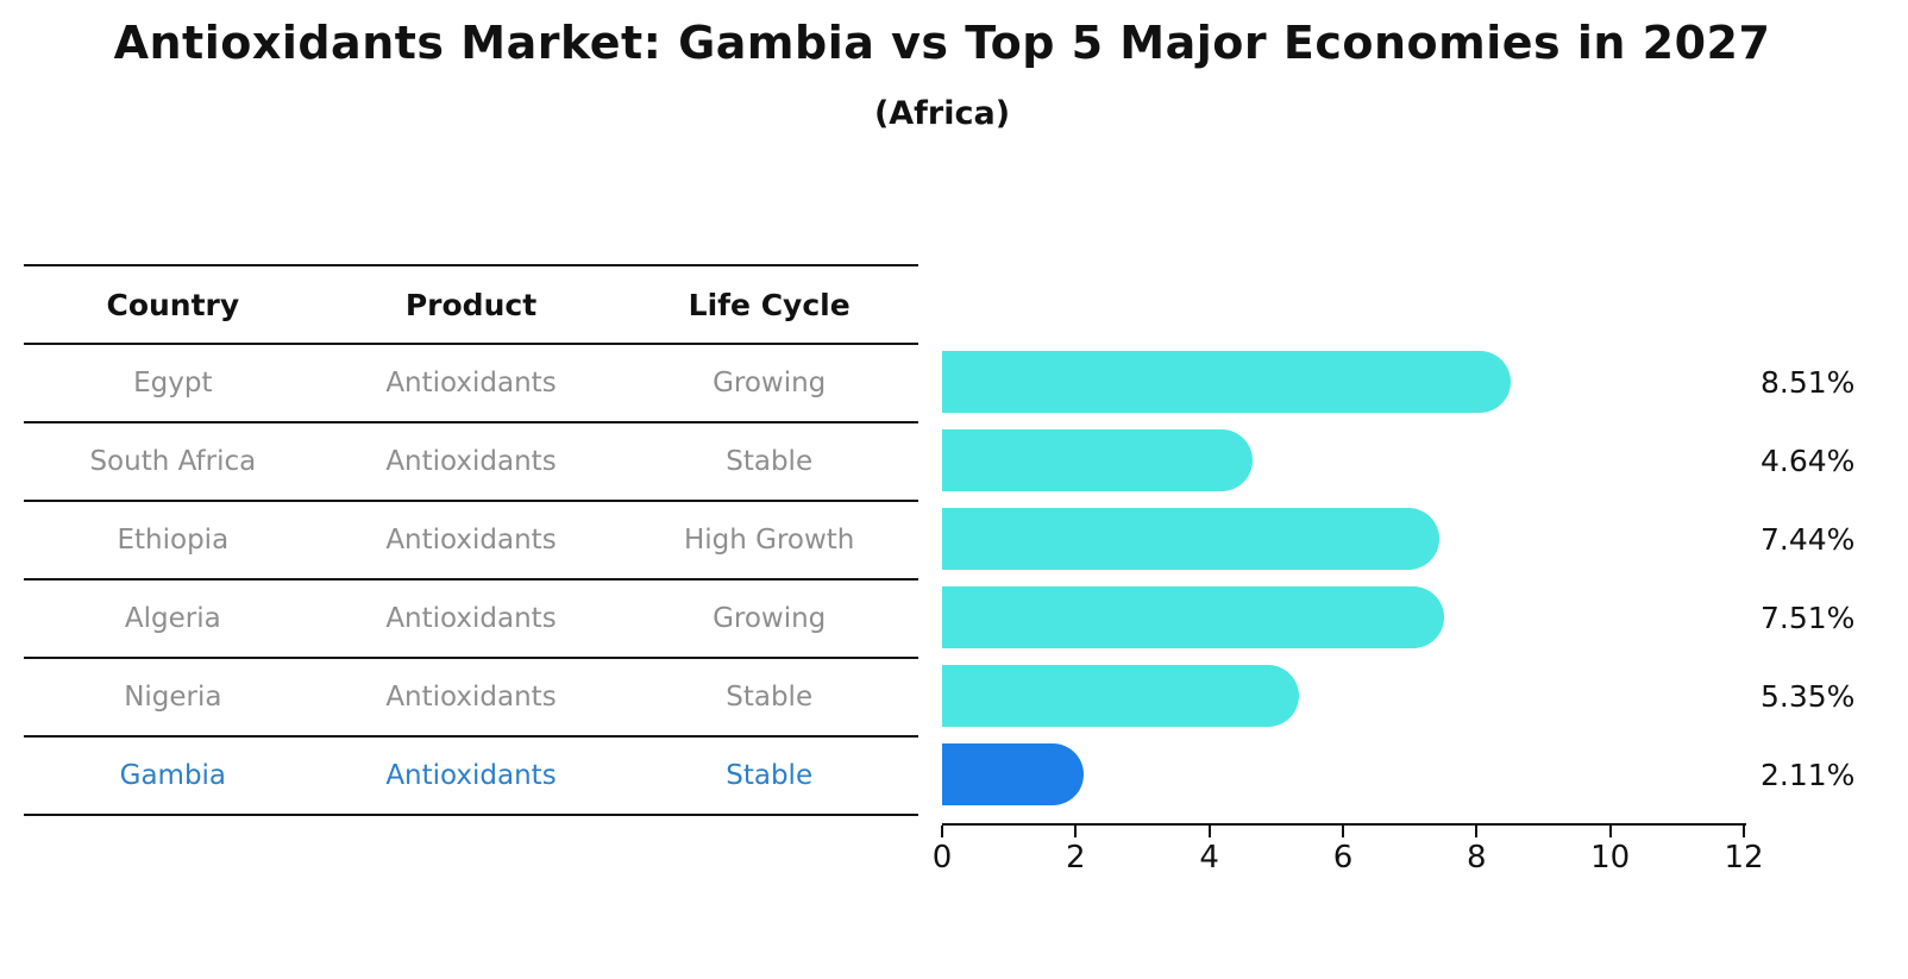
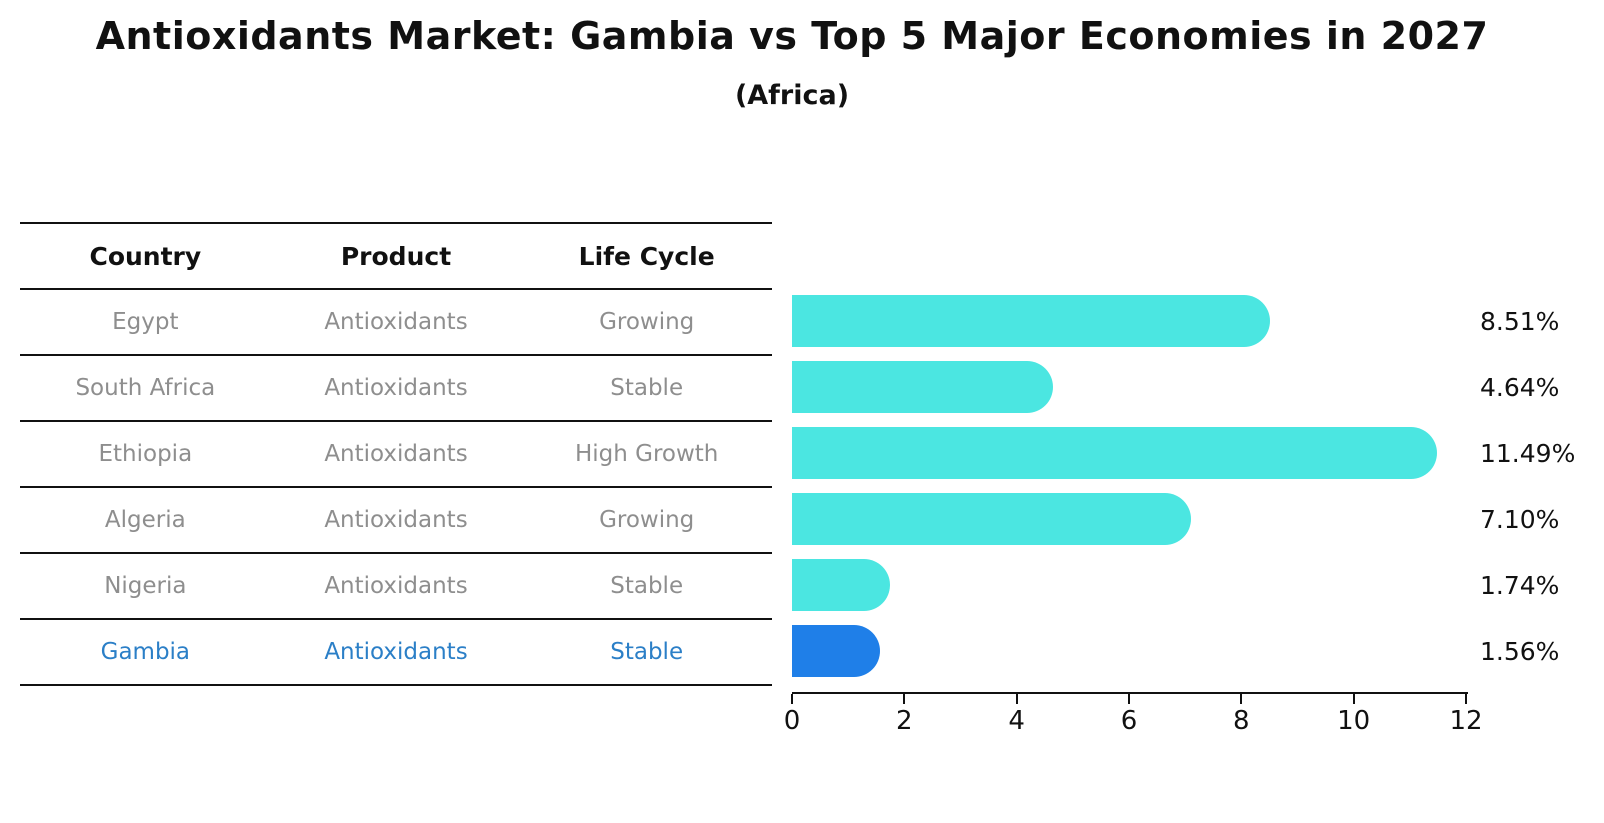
Ethiopia: 7.44% -> 11.49%
Algeria: 7.51% -> 7.10%
Nigeria: 5.35% -> 1.74%
Gambia: 2.11% -> 1.56%
